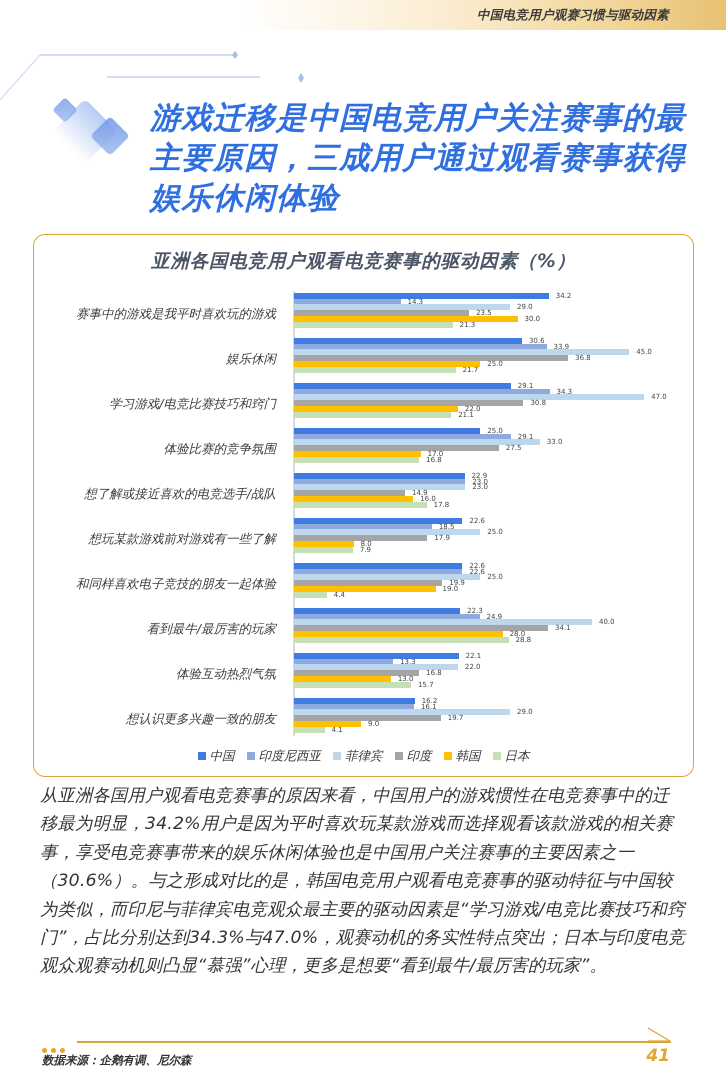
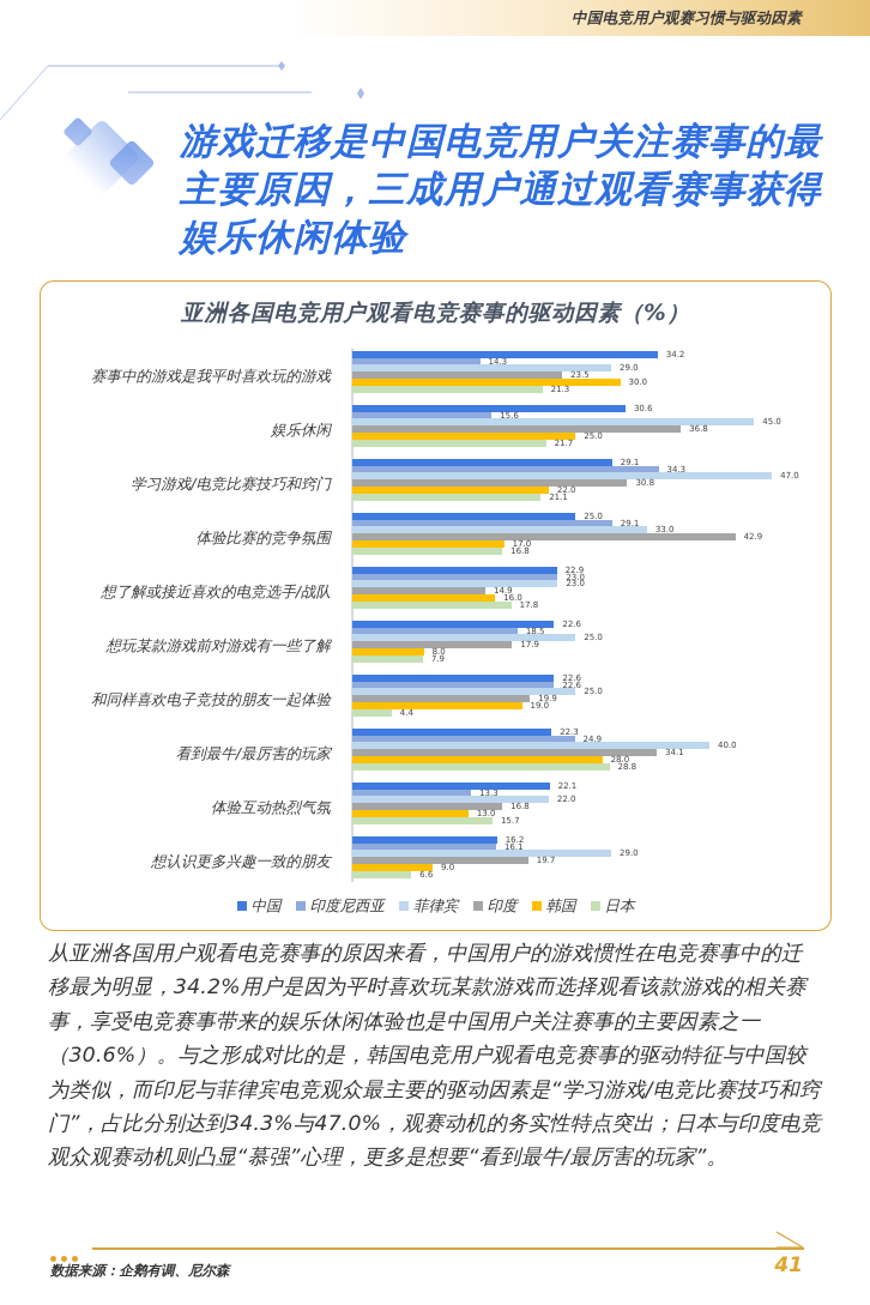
印度尼西亚/娱乐休闲: 33.9 -> 15.6
印度/体验比赛的竞争氛围: 27.5 -> 42.9
日本/想认识更多兴趣一致的朋友: 4.1 -> 6.6
